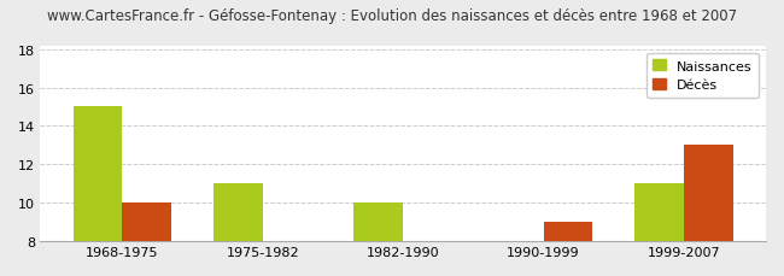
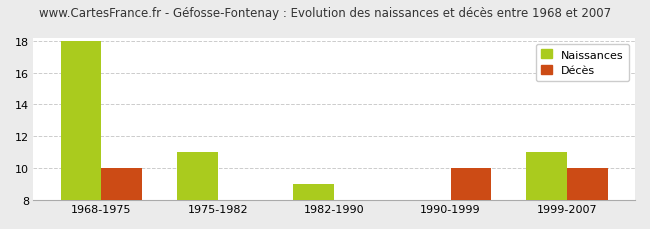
Naissances/1968-1975: 15 -> 18
Naissances/1982-1990: 10 -> 9
Décès/1990-1999: 9 -> 10
Décès/1999-2007: 13 -> 10
